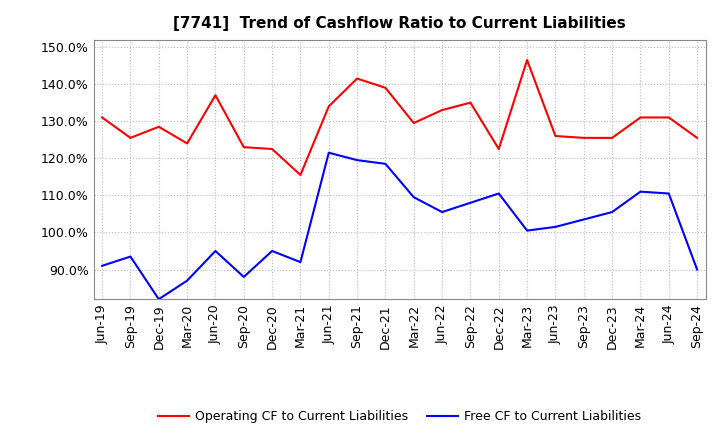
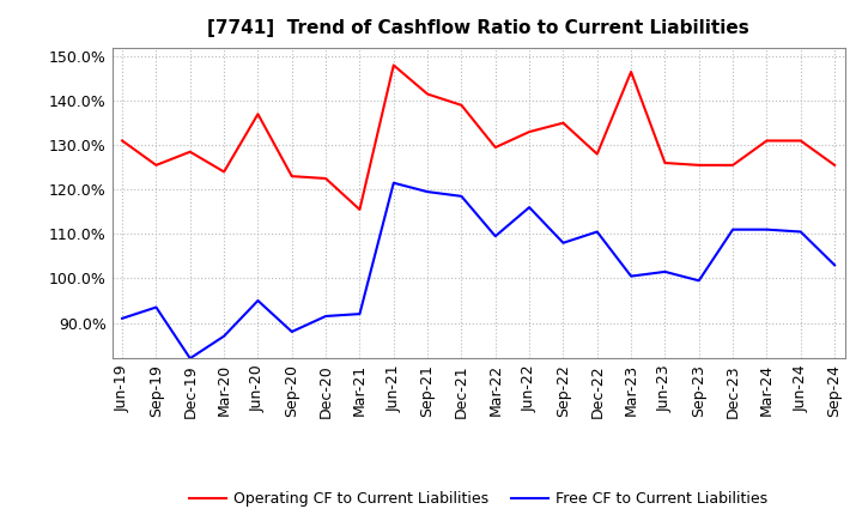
Free CF to Current Liabilities/Dec-20: 95.0% -> 91.5%
Operating CF to Current Liabilities/Jun-21: 134.0% -> 148.0%
Free CF to Current Liabilities/Jun-22: 105.5% -> 116.0%
Operating CF to Current Liabilities/Dec-22: 122.5% -> 128.0%
Free CF to Current Liabilities/Sep-23: 103.5% -> 99.5%
Free CF to Current Liabilities/Dec-23: 105.5% -> 111.0%
Free CF to Current Liabilities/Sep-24: 90.0% -> 103.0%
